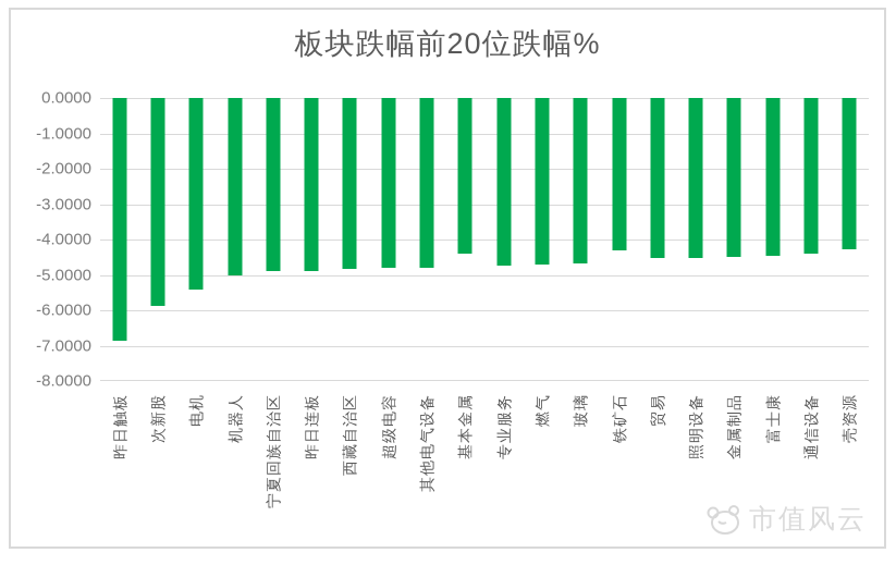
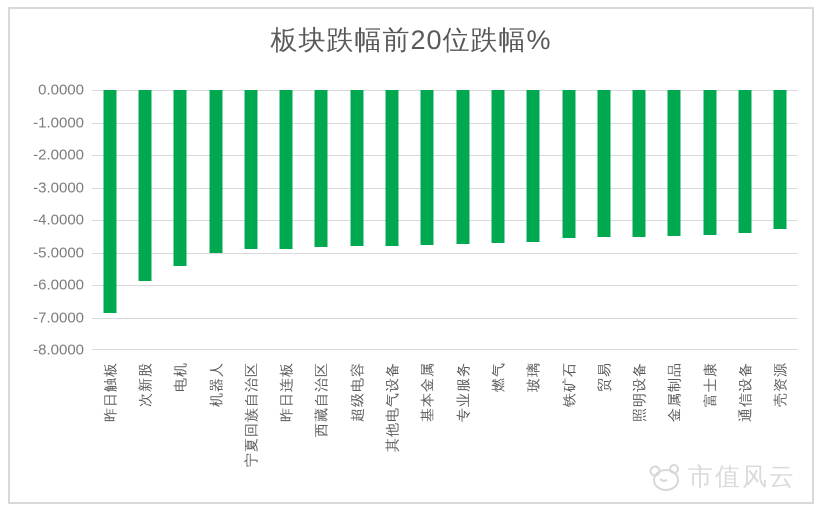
基本金属: -4.4 -> -4.8
铁矿石: -4.3 -> -4.5
